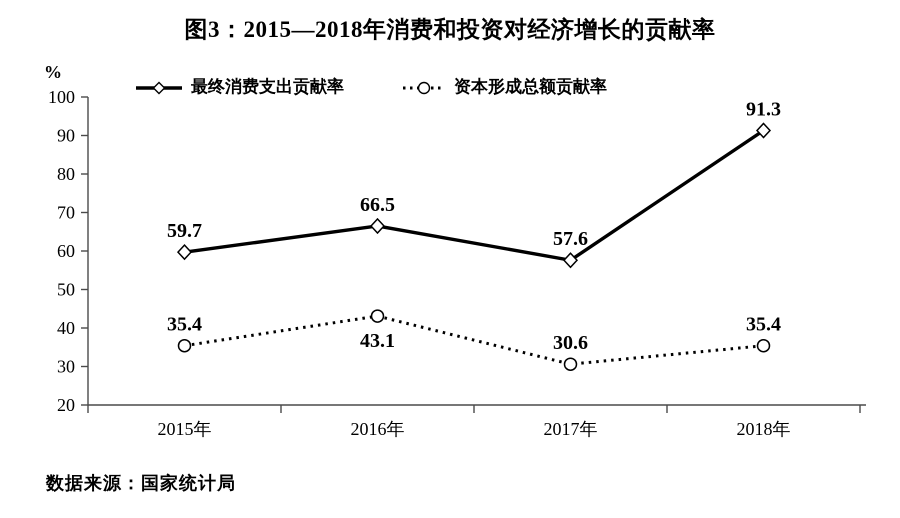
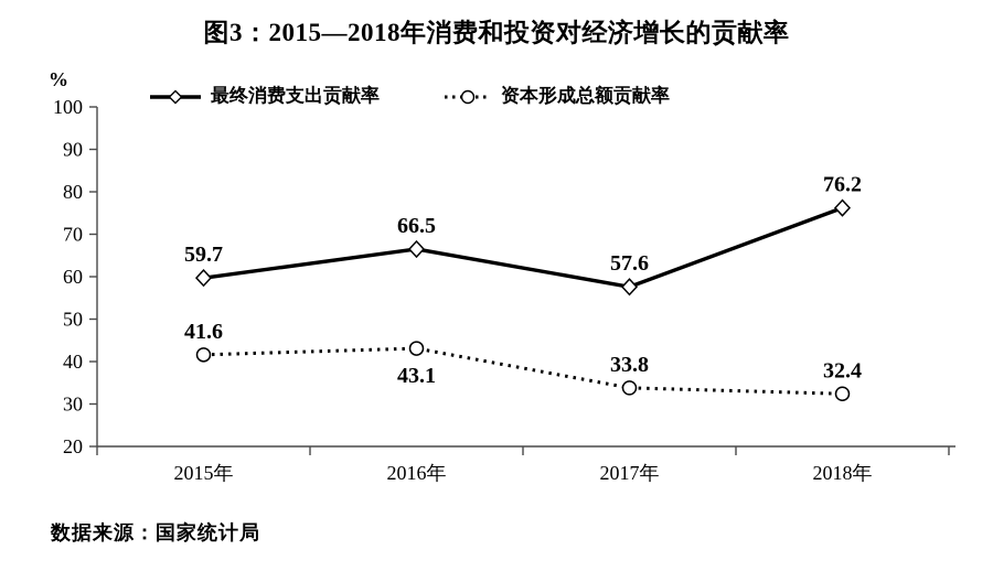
资本形成总额贡献率/2015年: 35.4 -> 41.6
资本形成总额贡献率/2017年: 30.6 -> 33.8
最终消费支出贡献率/2018年: 91.3 -> 76.2
资本形成总额贡献率/2018年: 35.4 -> 32.4
